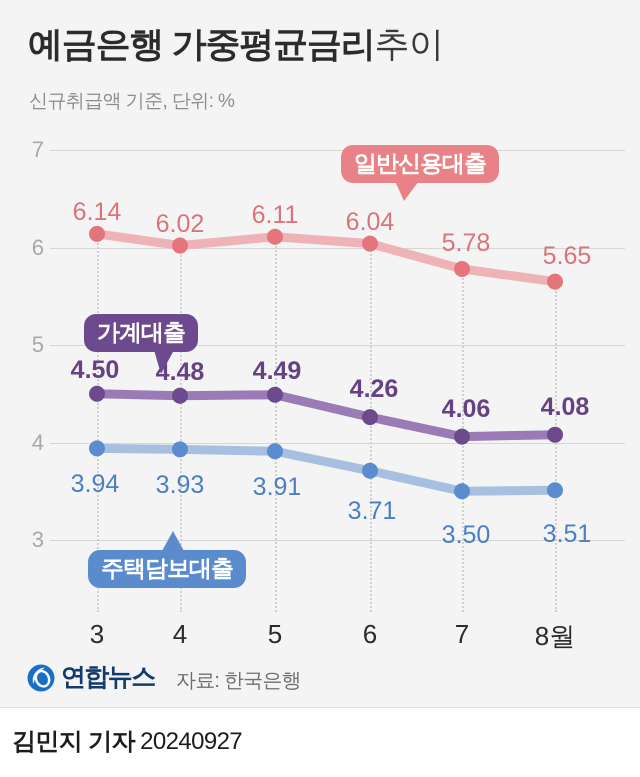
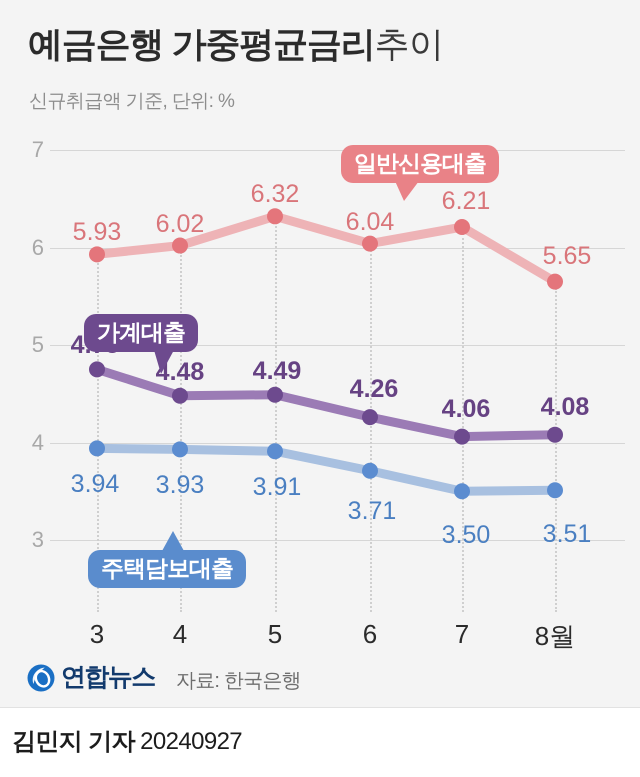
일반신용대출/3: 6.14 -> 5.93
가계대출/3: 4.50 -> 4.75
일반신용대출/5: 6.11 -> 6.32
일반신용대출/7: 5.78 -> 6.21
